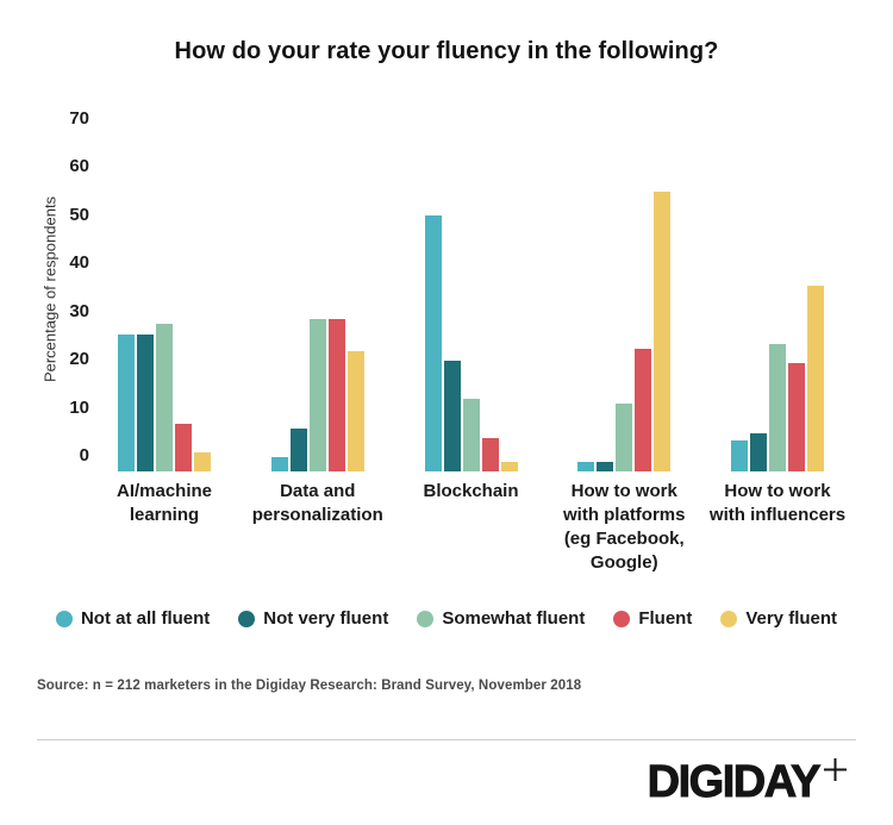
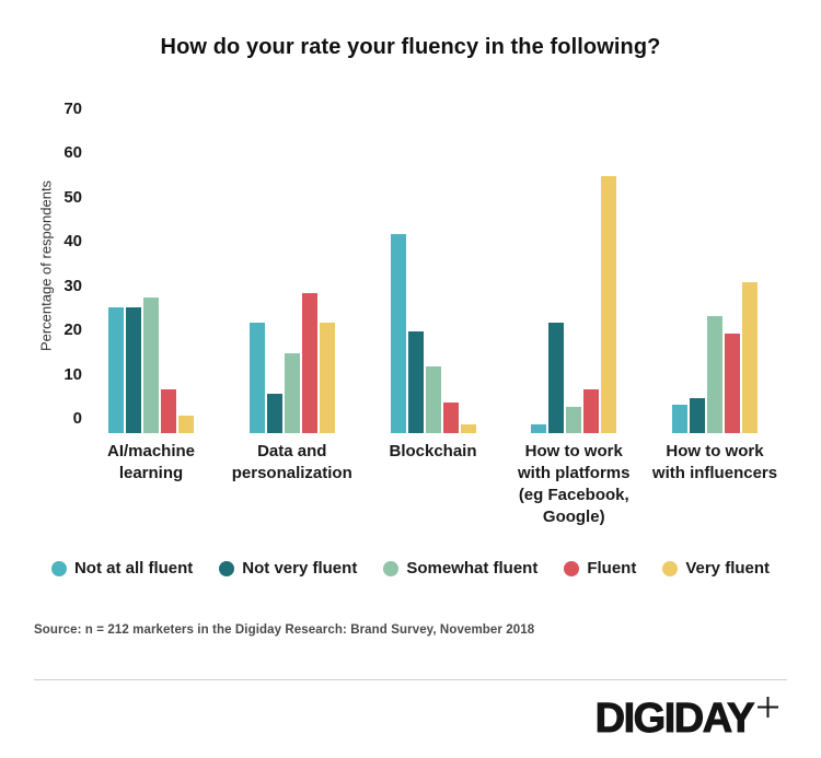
Not at all fluent/Data and personalization: 3 -> 25
Somewhat fluent/Data and personalization: 32 -> 18
Not at all fluent/Blockchain: 53 -> 45
Not very fluent/How to work with platforms (eg Facebook, Google): 2 -> 25
Somewhat fluent/How to work with platforms (eg Facebook, Google): 14 -> 6
Fluent/How to work with platforms (eg Facebook, Google): 26 -> 10
Very fluent/How to work with influencers: 38 -> 34
